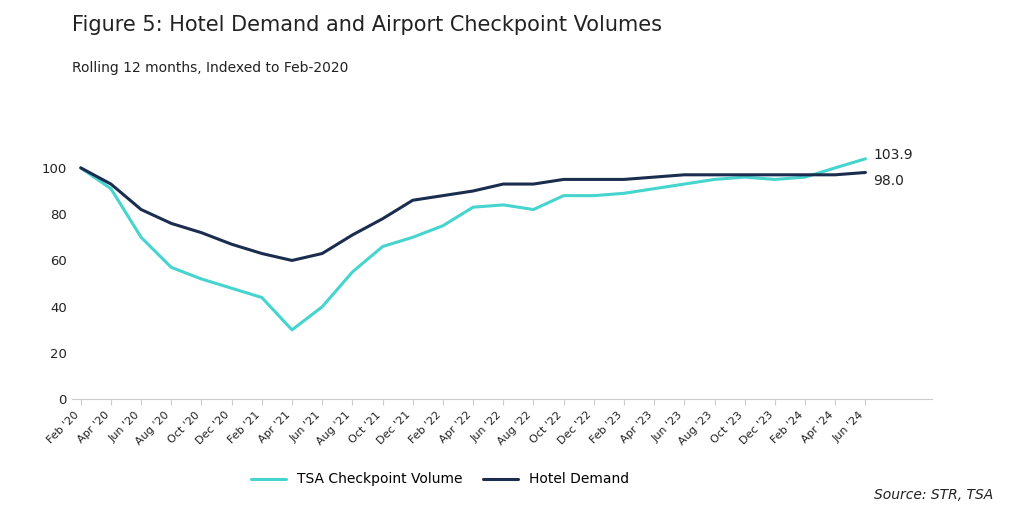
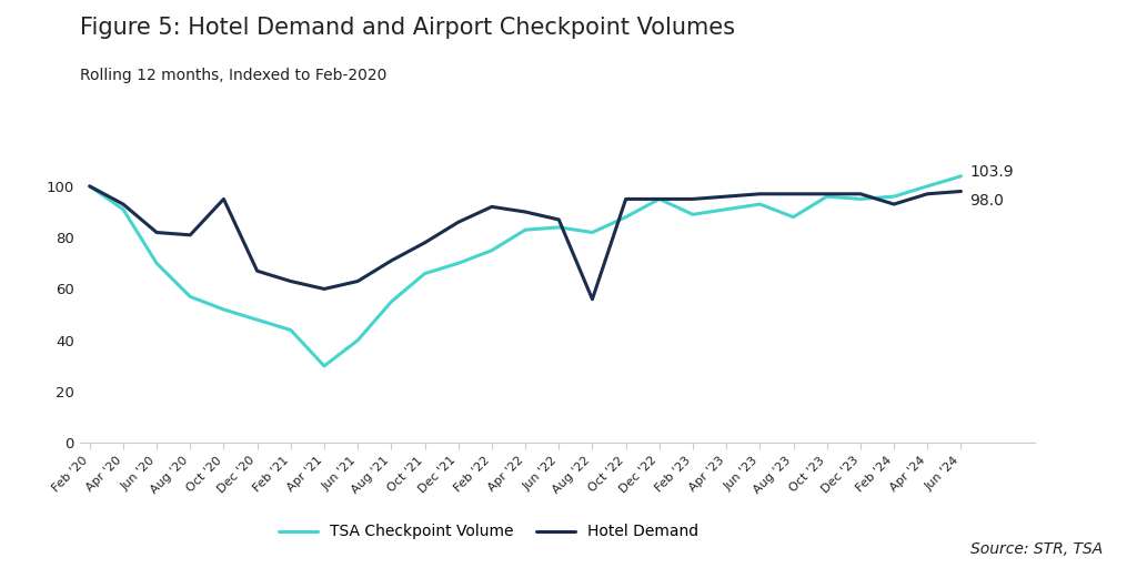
Hotel Demand/Aug '20: 76 -> 81
Hotel Demand/Oct '20: 72 -> 95
Hotel Demand/Feb '22: 88 -> 92
Hotel Demand/Jun '22: 93 -> 87
Hotel Demand/Aug '22: 93 -> 56
TSA Checkpoint Volume/Dec '22: 88.0 -> 95.0
TSA Checkpoint Volume/Aug '23: 95.0 -> 88.0
Hotel Demand/Feb '24: 97 -> 93
